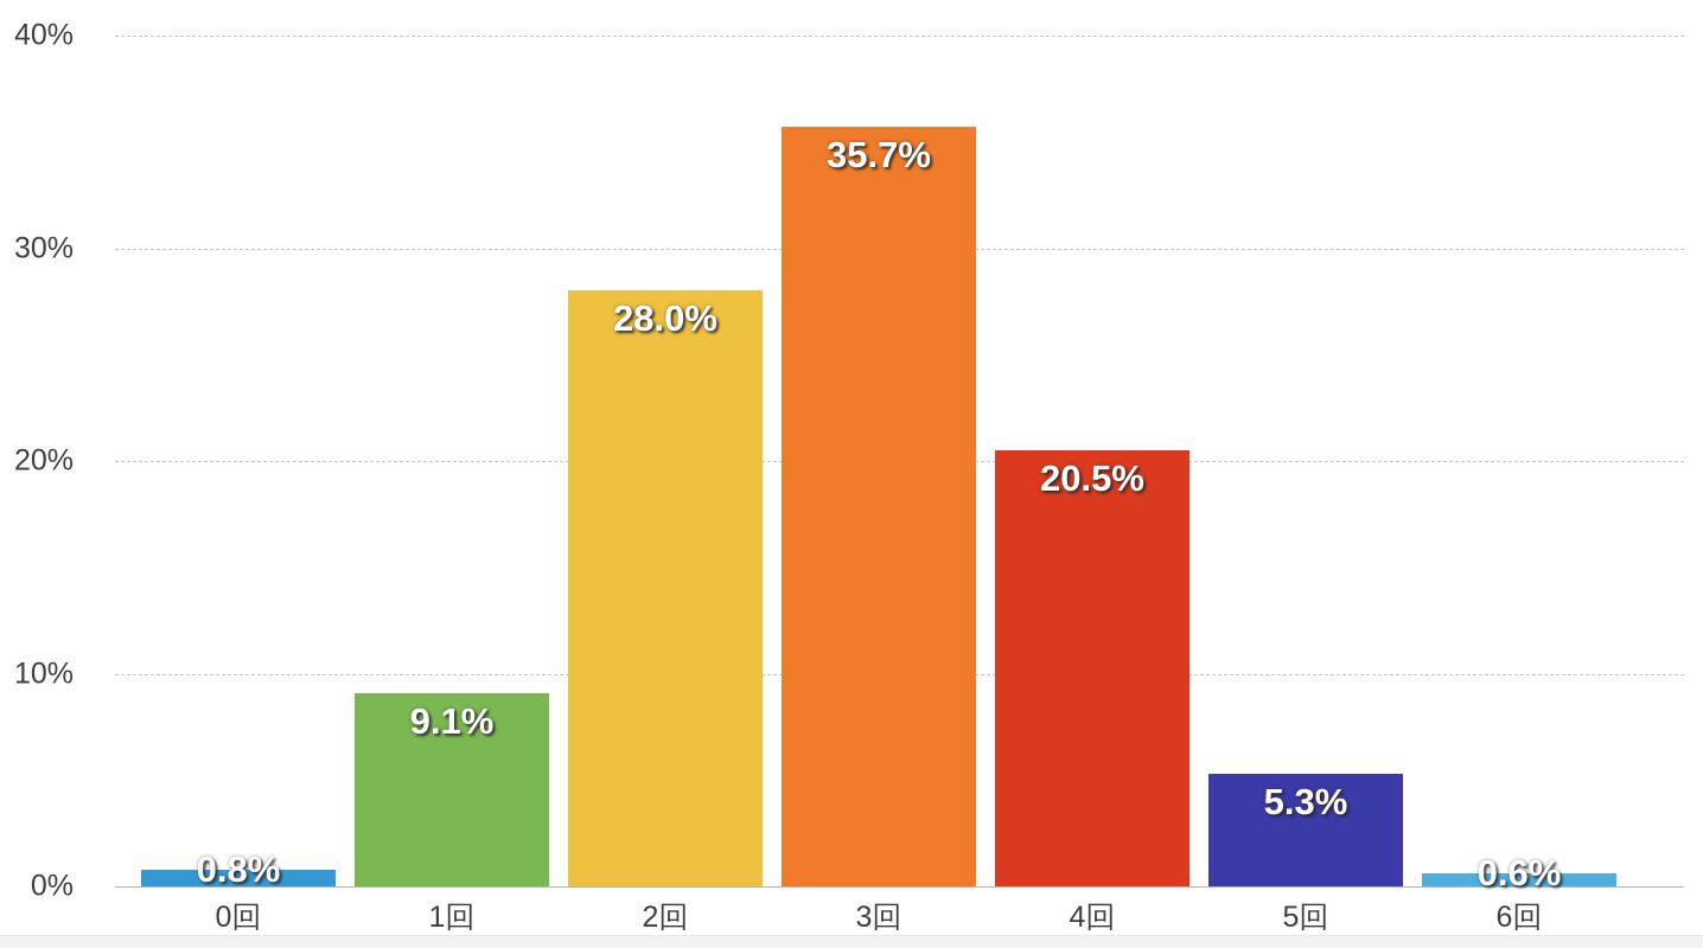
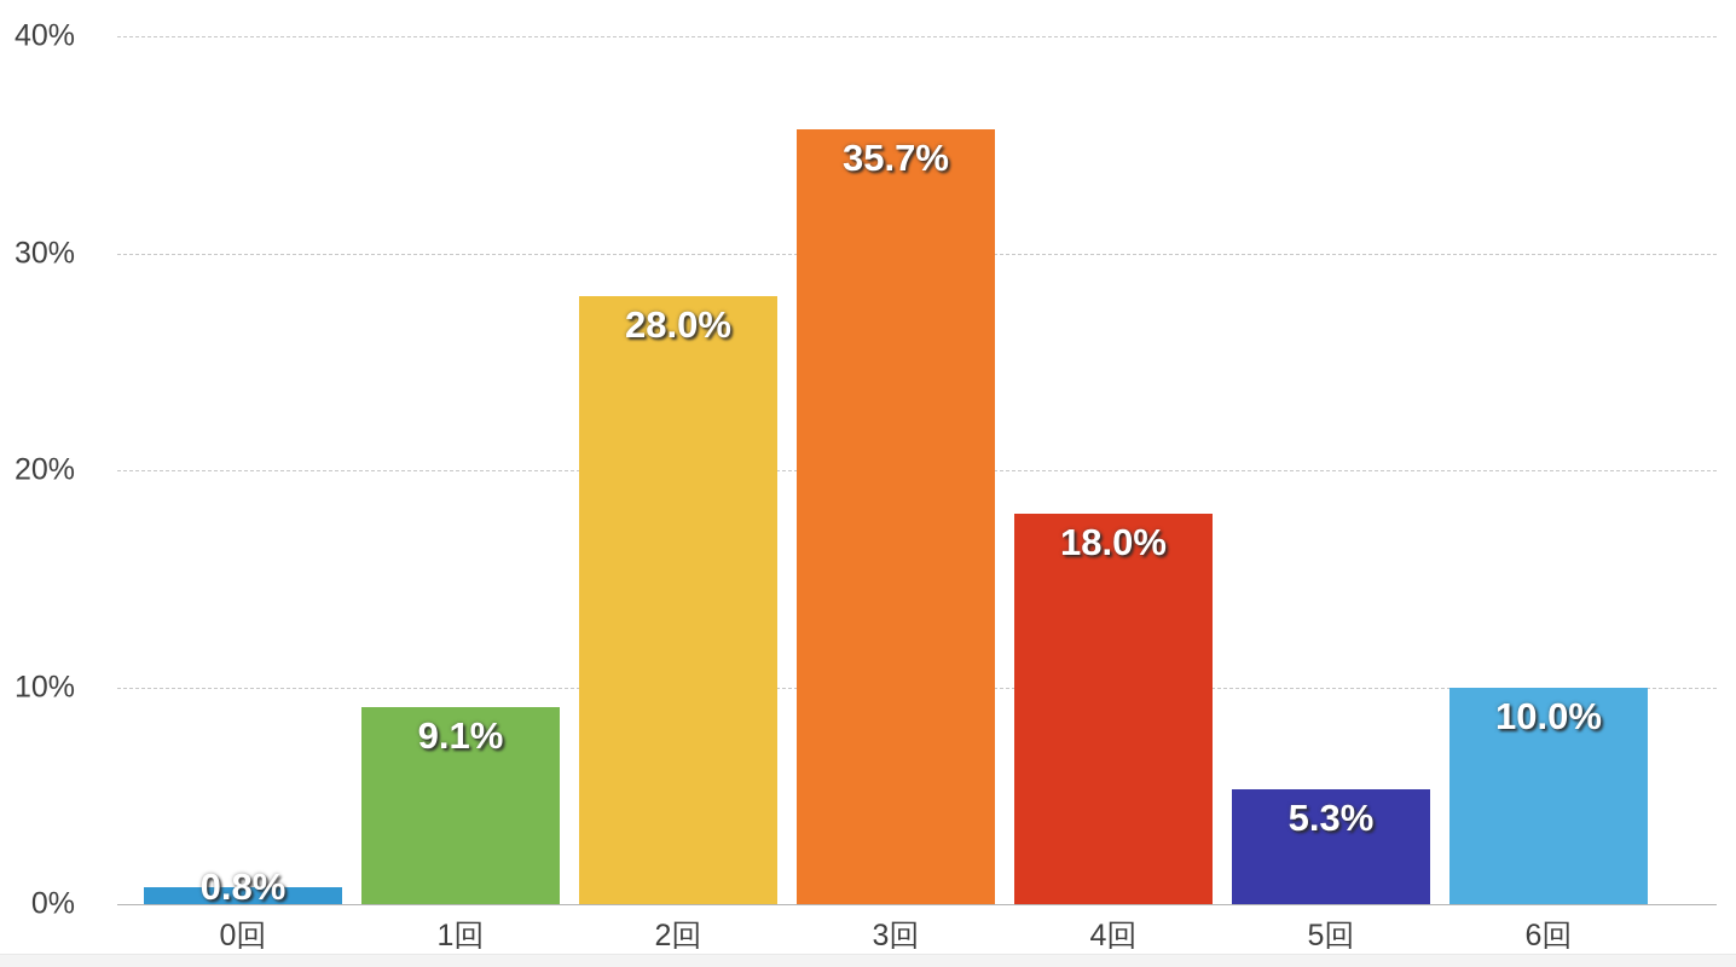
4回: 20.5% -> 18.0%
6回: 0.6% -> 10.0%
